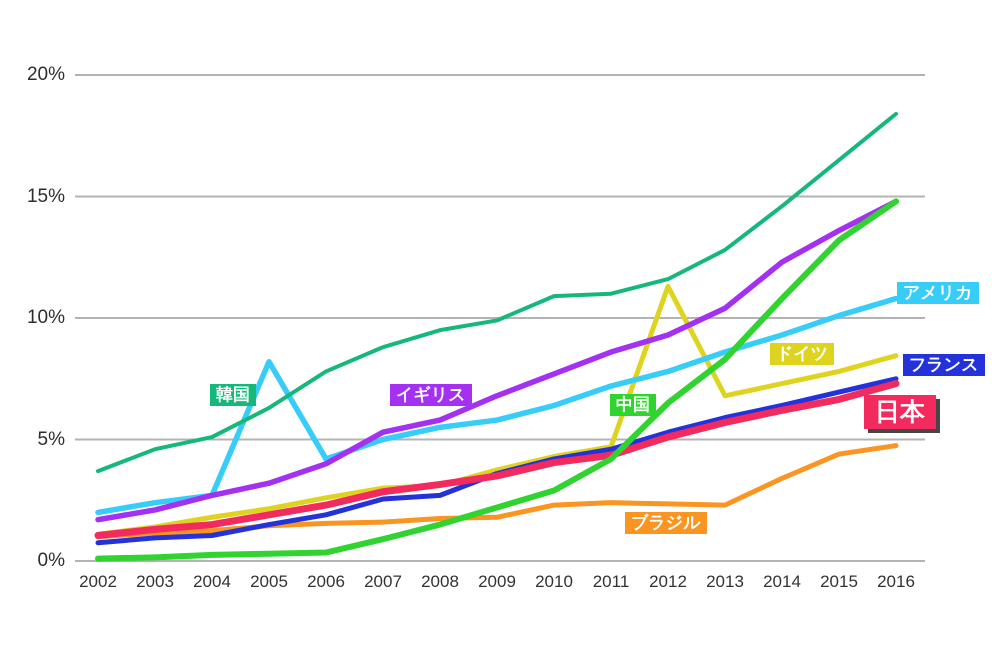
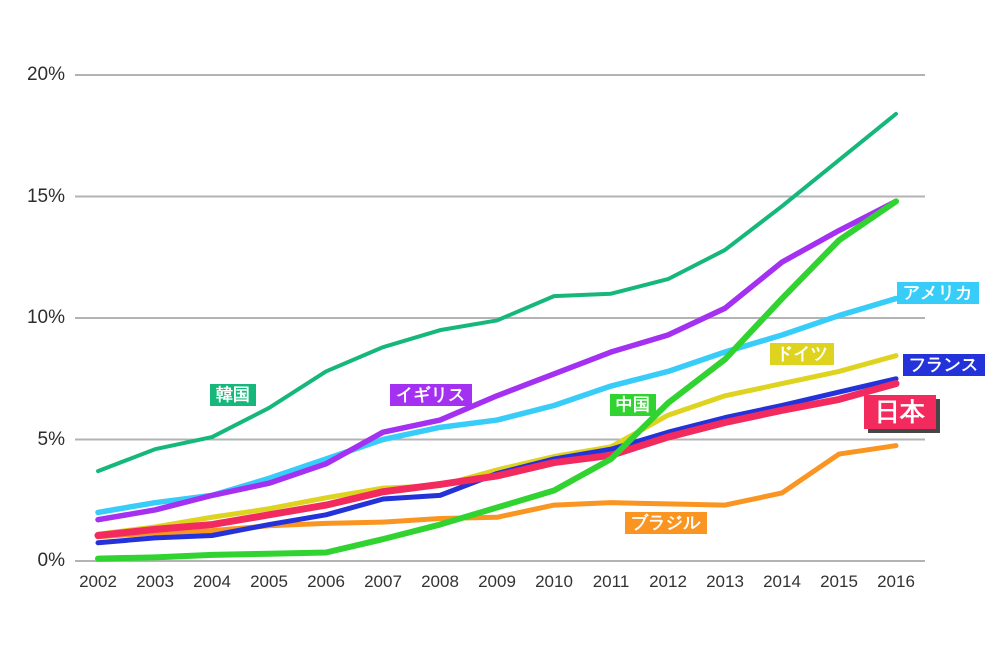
アメリカ/2005: 8.2% -> 3.4%
ドイツ/2012: 11.3% -> 6.0%
ブラジル/2014: 3.4% -> 2.8%
